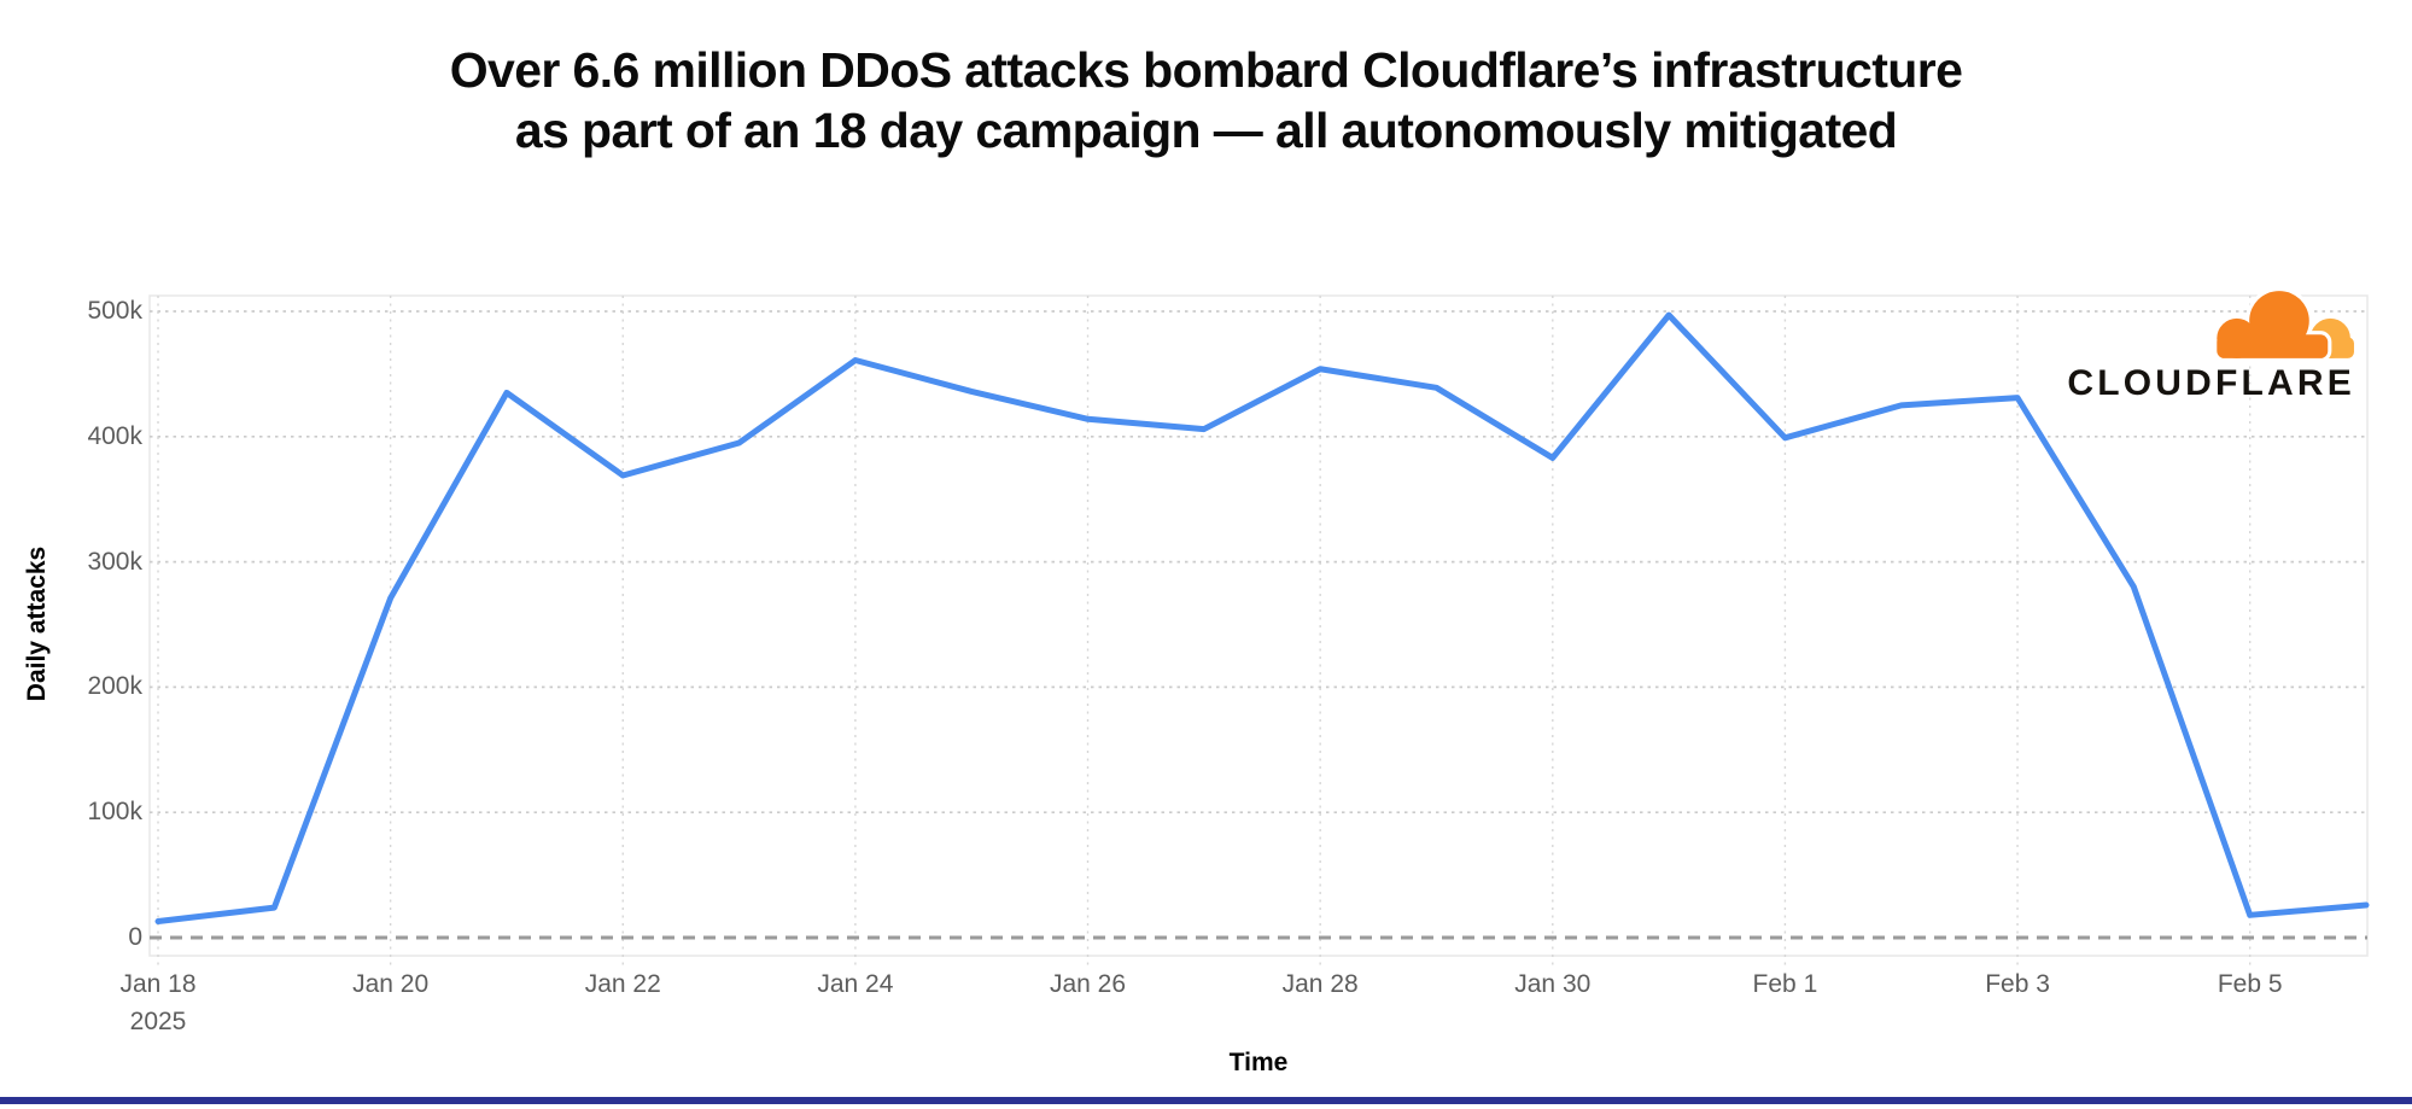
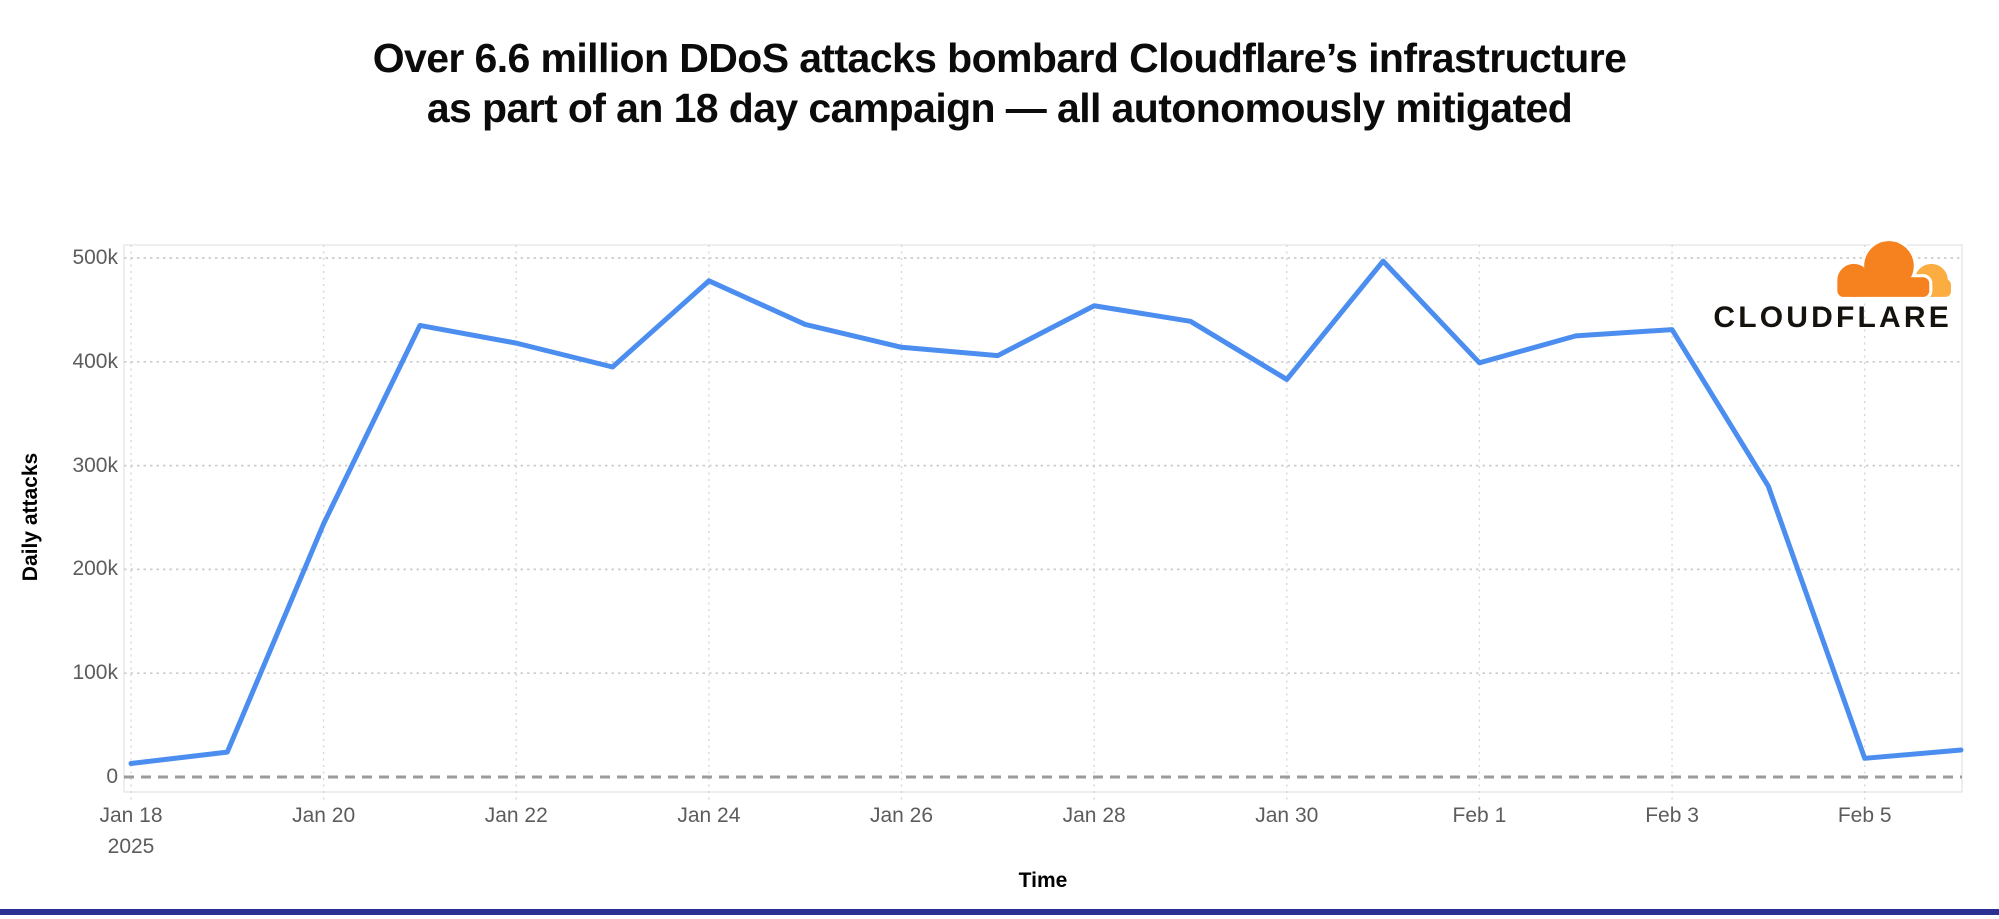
Jan 20: 271k -> 244k
Jan 22: 369k -> 418k
Jan 24: 461k -> 478k
